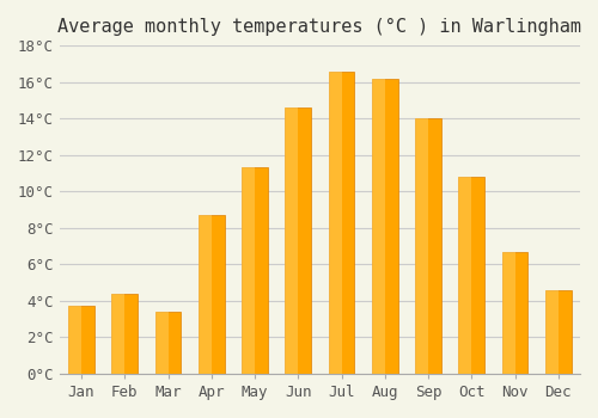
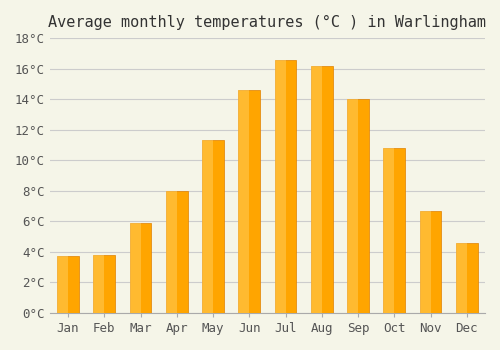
Feb: 4.4°C -> 3.8°C
Mar: 3.4°C -> 5.9°C
Apr: 8.7°C -> 8.0°C
